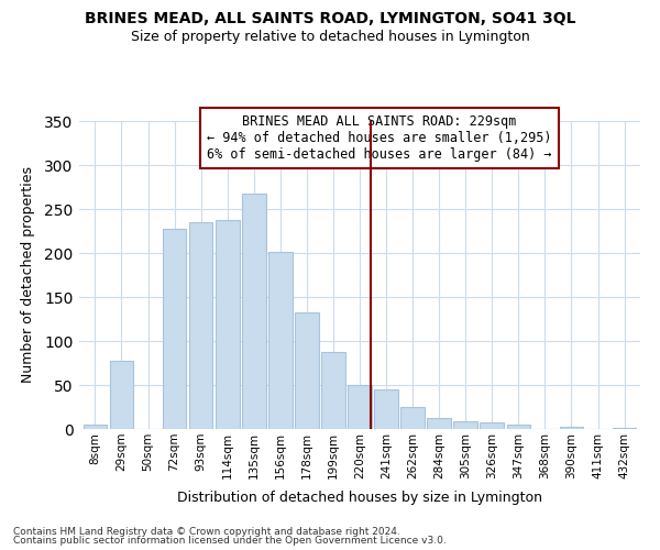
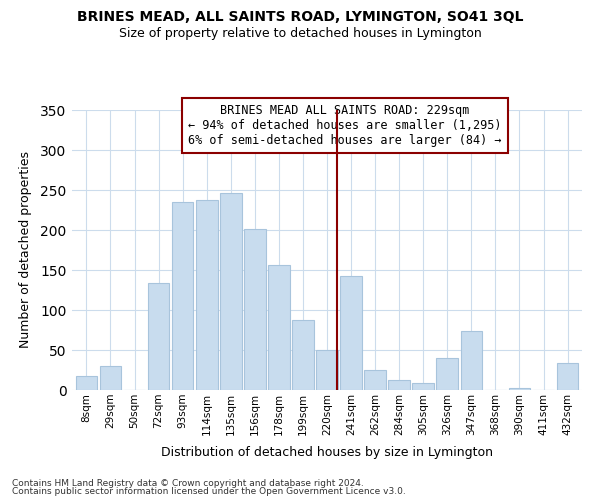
8sqm: 5 -> 18
29sqm: 78 -> 30
72sqm: 227 -> 134
135sqm: 267 -> 246
178sqm: 132 -> 156
241sqm: 45 -> 142
326sqm: 7 -> 40
347sqm: 5 -> 74
432sqm: 1 -> 34
